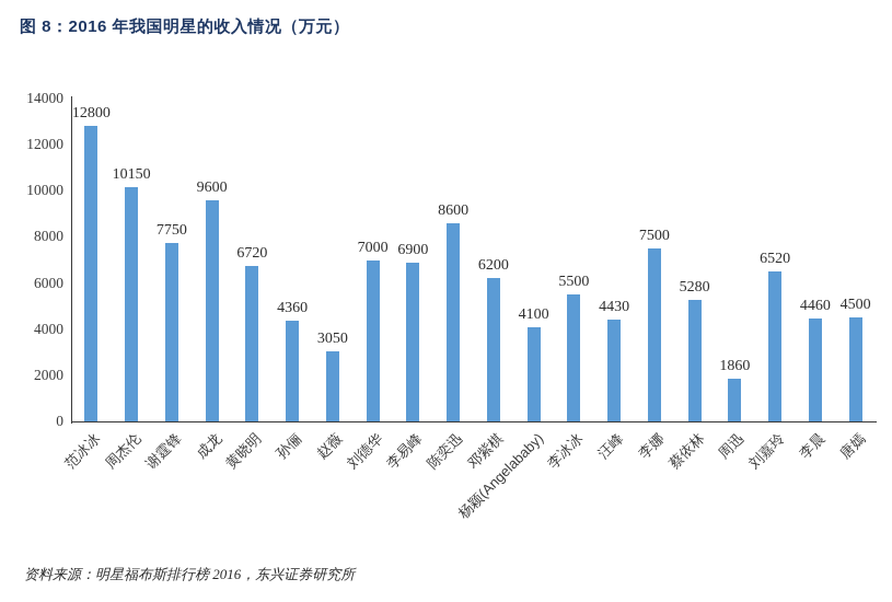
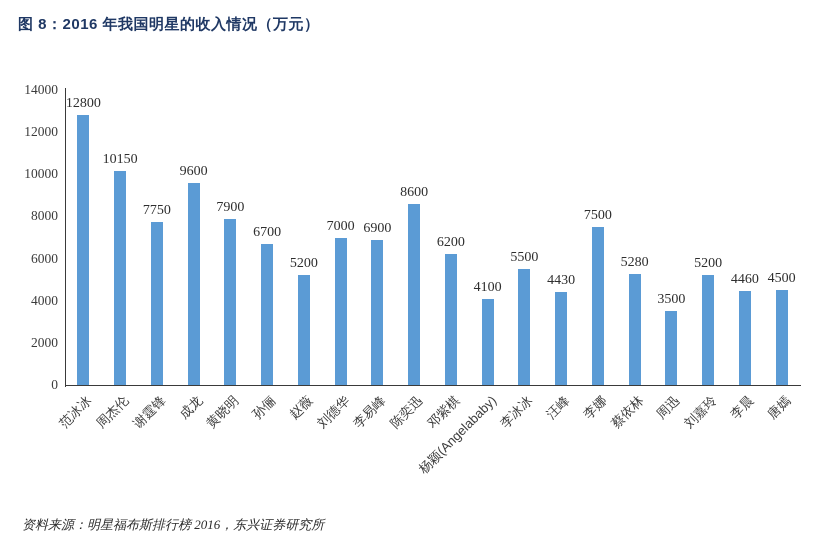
黄晓明: 6720 -> 7900
孙俪: 4360 -> 6700
赵薇: 3050 -> 5200
周迅: 1860 -> 3500
刘嘉玲: 6520 -> 5200
